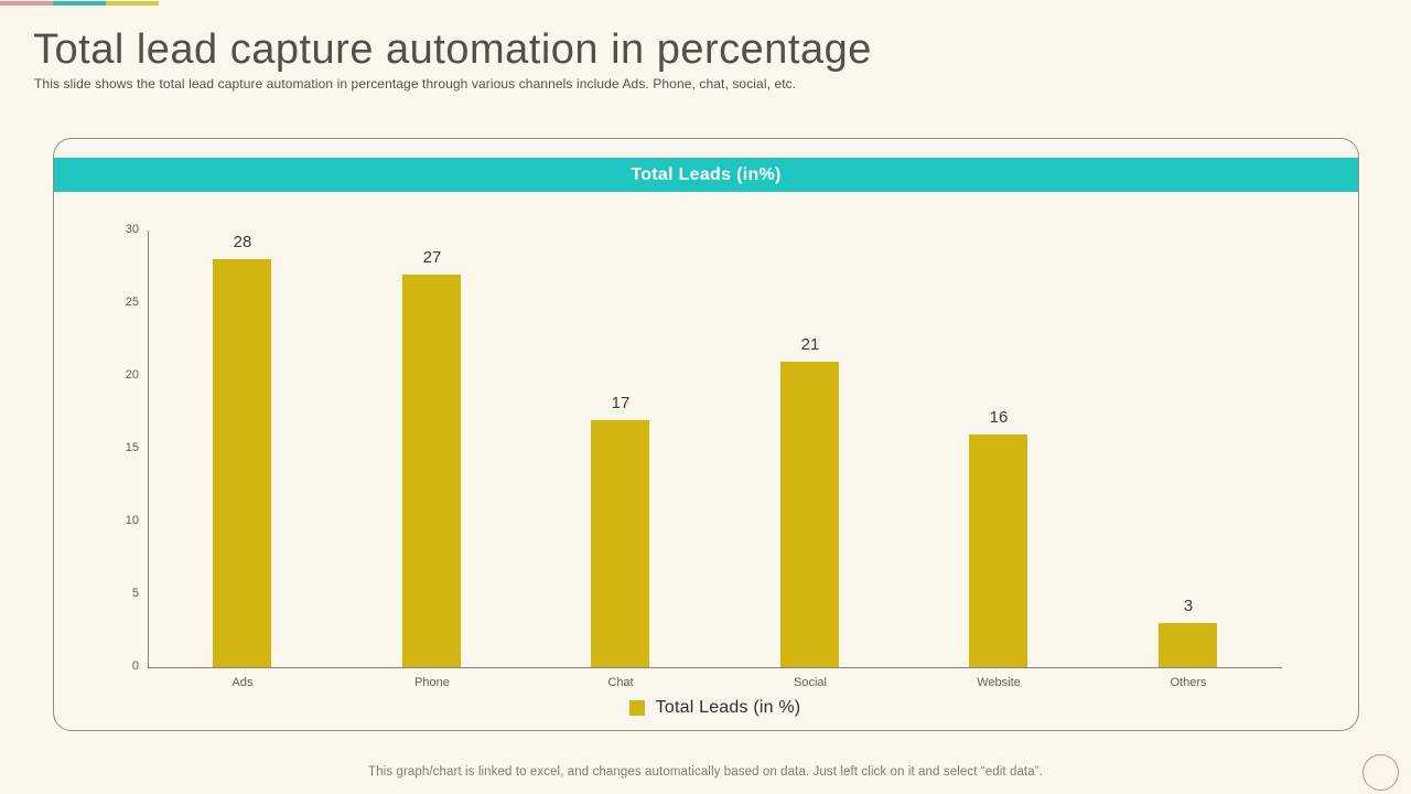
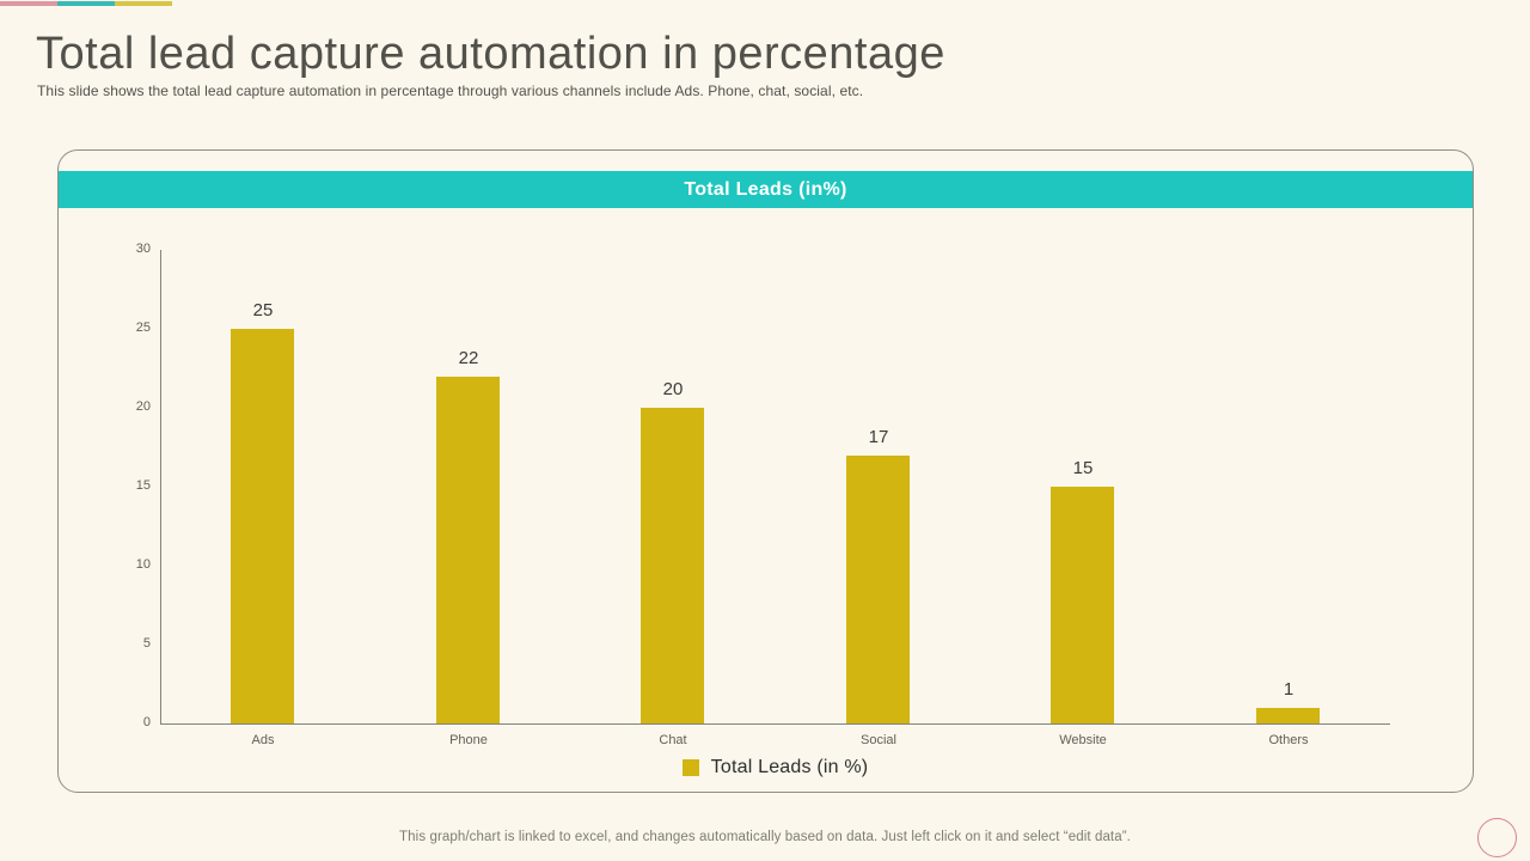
Ads: 28 -> 25
Phone: 27 -> 22
Chat: 17 -> 20
Social: 21 -> 17
Website: 16 -> 15
Others: 3 -> 1
